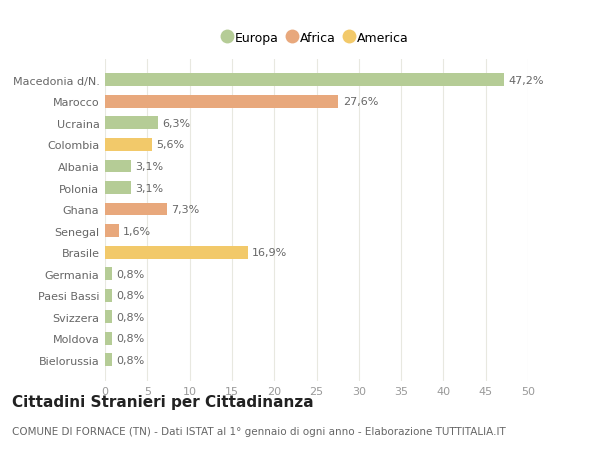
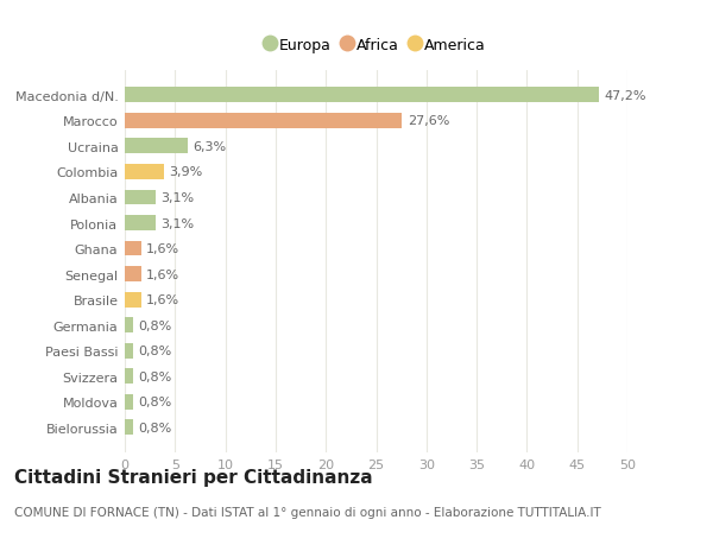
Colombia: 5,6% -> 3,9%
Ghana: 7,3% -> 1,6%
Brasile: 16,9% -> 1,6%
